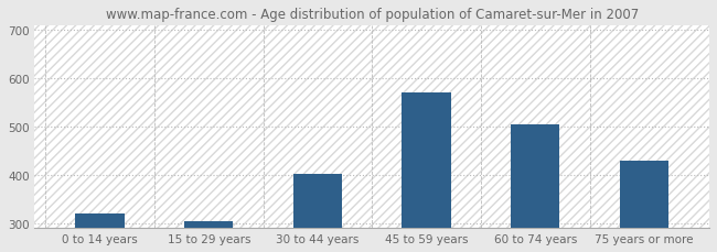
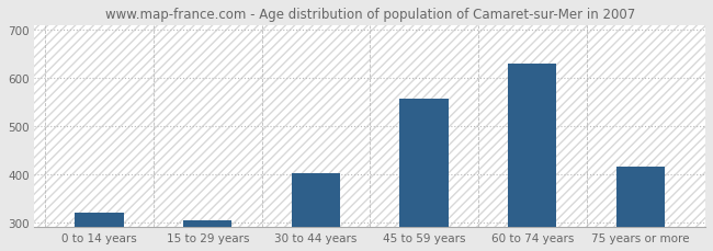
45 to 59 years: 570 -> 557
60 to 74 years: 505 -> 630
75 years or more: 430 -> 416
